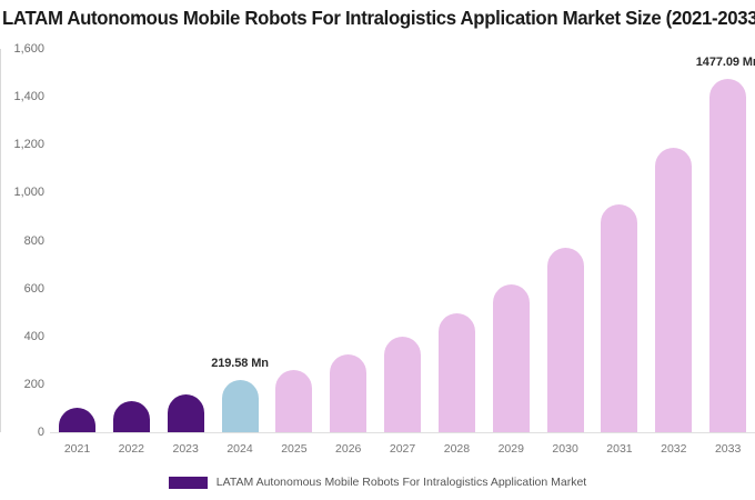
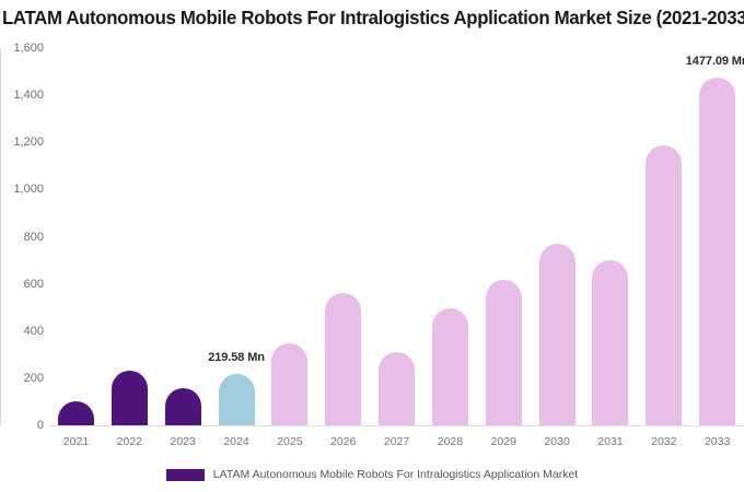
2022: 130 -> 230
2025: 260 -> 350
2026: 320 -> 560
2027: 400 -> 310
2031: 950 -> 700
